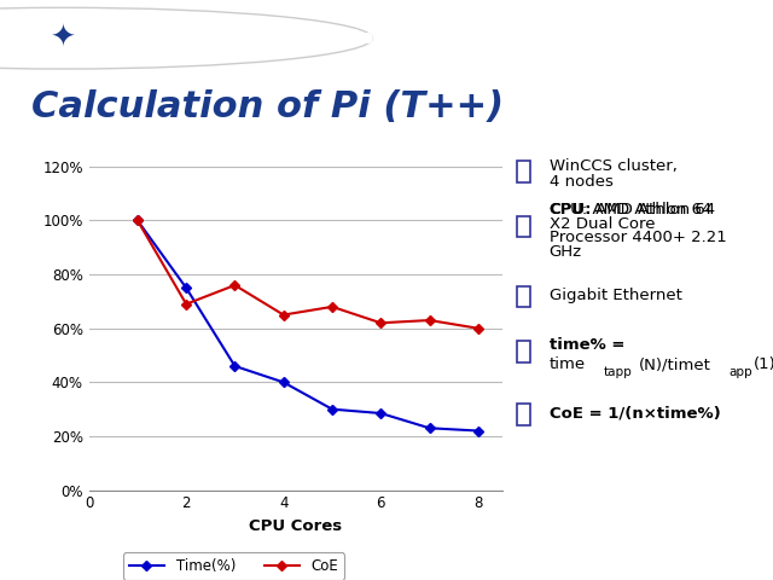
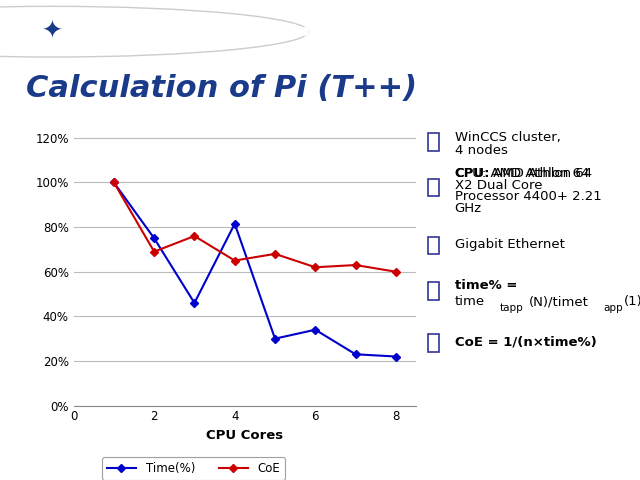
Time(%)/4: 40.0% -> 81.5%
Time(%)/6: 28.5% -> 34.0%
